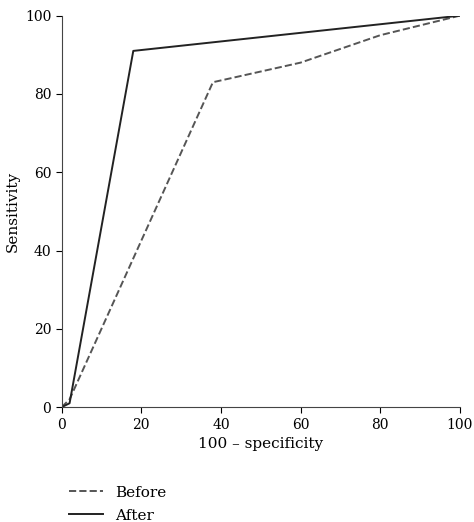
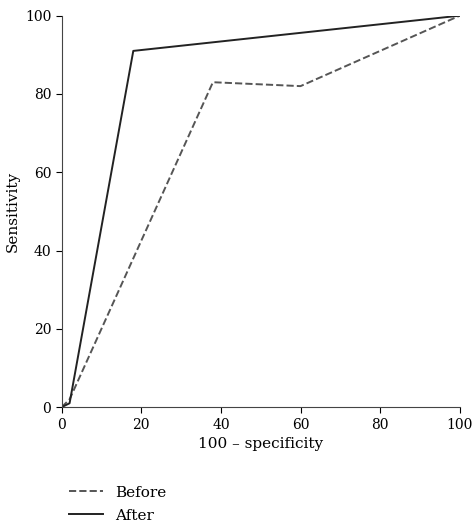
Before/60: 88 -> 82
Before/80: 95 -> 91
